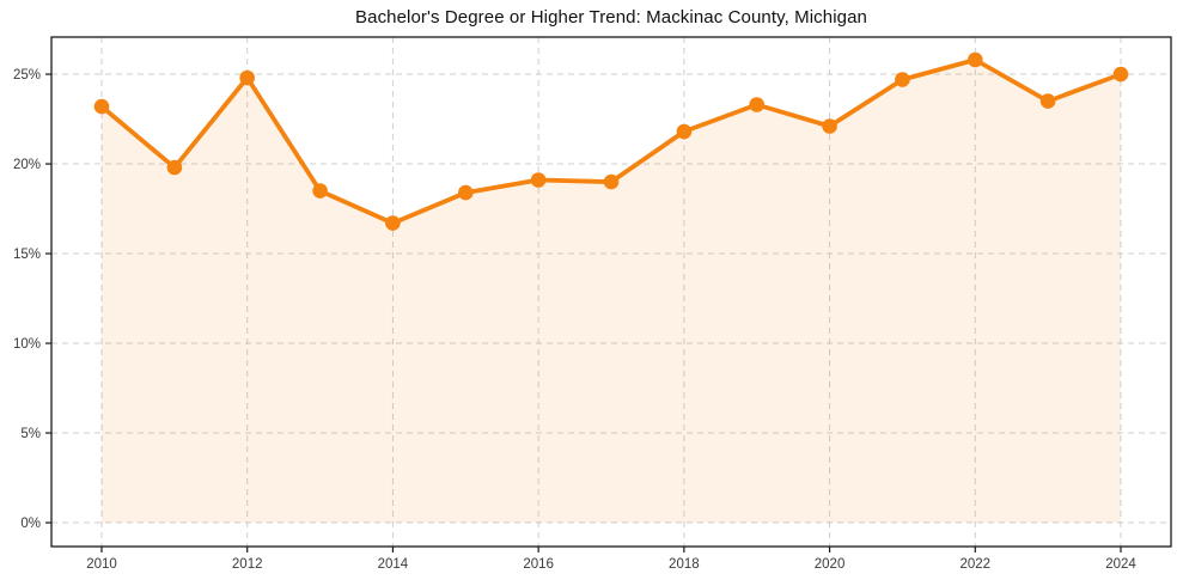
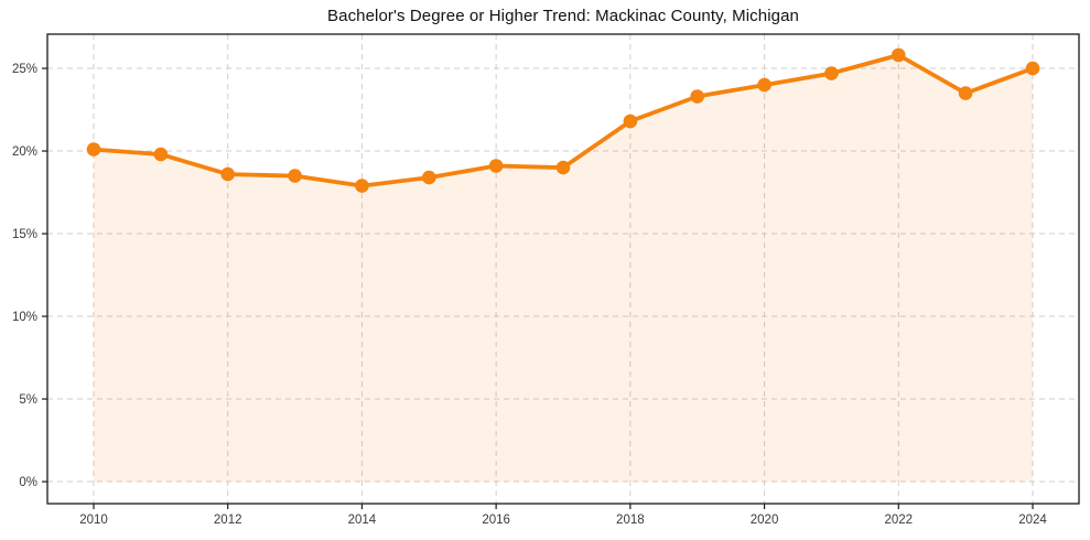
2010: 23.2% -> 20.1%
2012: 24.8% -> 18.6%
2014: 16.7% -> 17.9%
2020: 22.1% -> 24.0%
